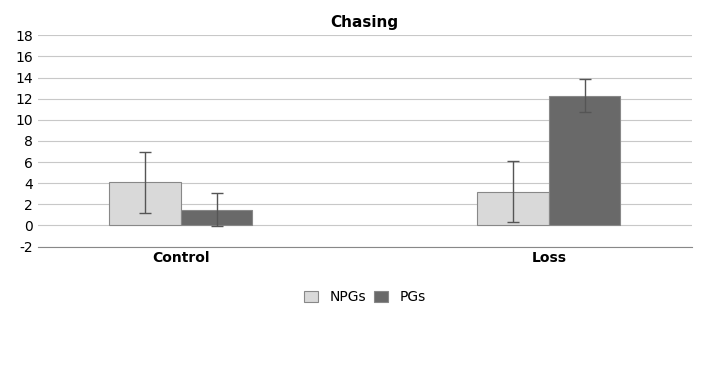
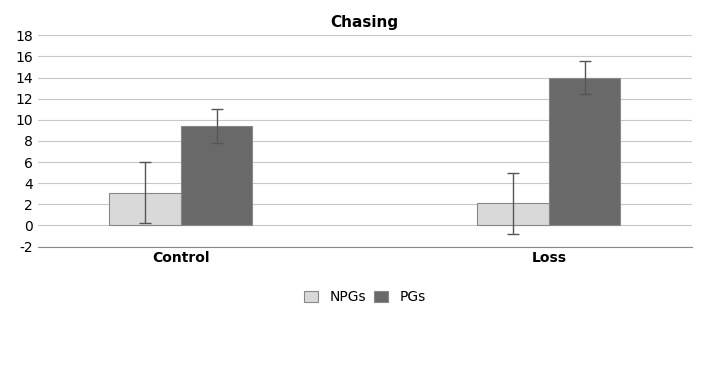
NPGs/Control: 4.1 -> 3.1
PGs/Control: 1.5 -> 9.4
NPGs/Loss: 3.2 -> 2.1
PGs/Loss: 12.3 -> 14.0
